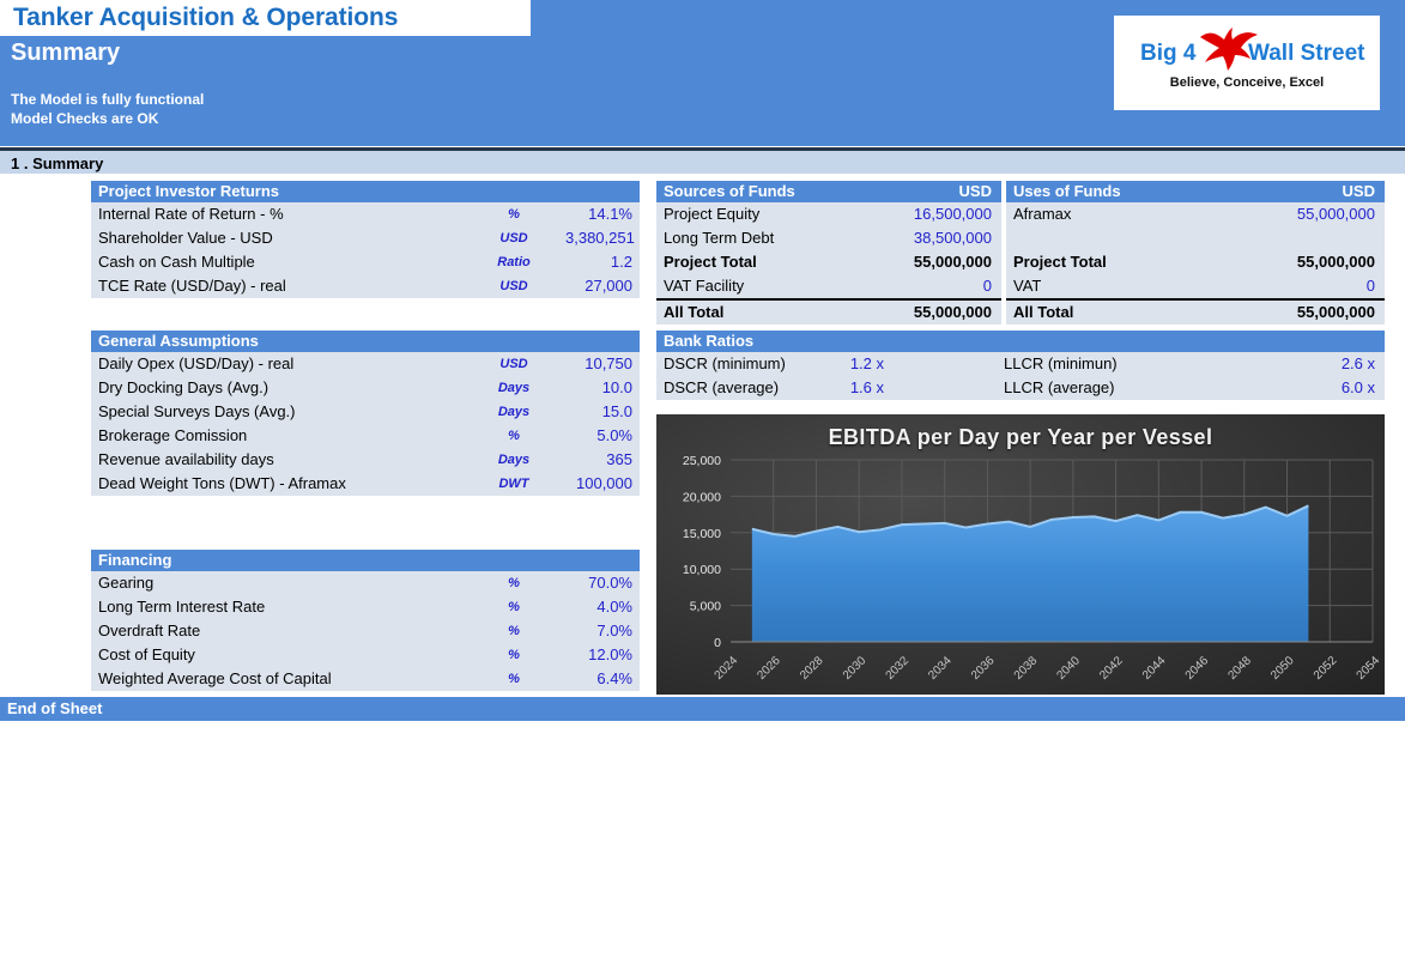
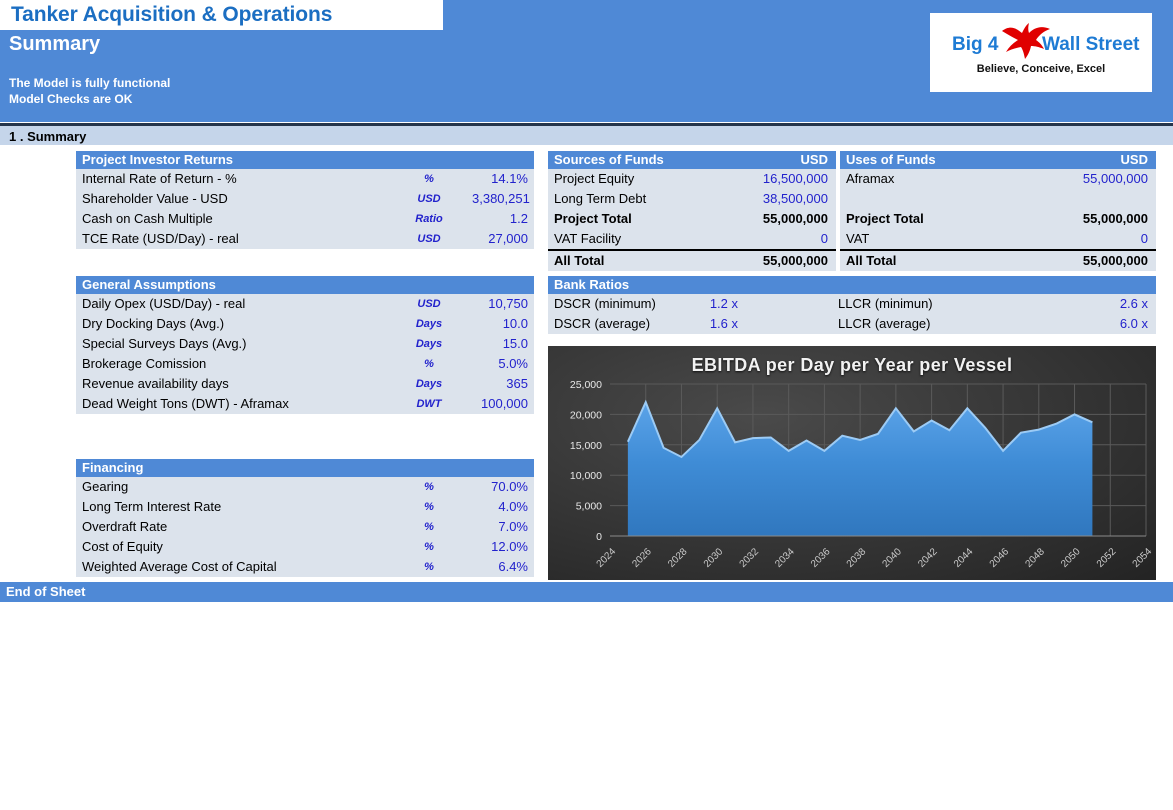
2026: 15000 -> 22000
2028: 15000 -> 13000
2030: 15000 -> 21000
2034: 16000 -> 14000
2036: 16000 -> 14000
2040: 17000 -> 21000
2042: 17000 -> 19000
2044: 17000 -> 21000
2046: 18000 -> 14000
2050: 17000 -> 20000
